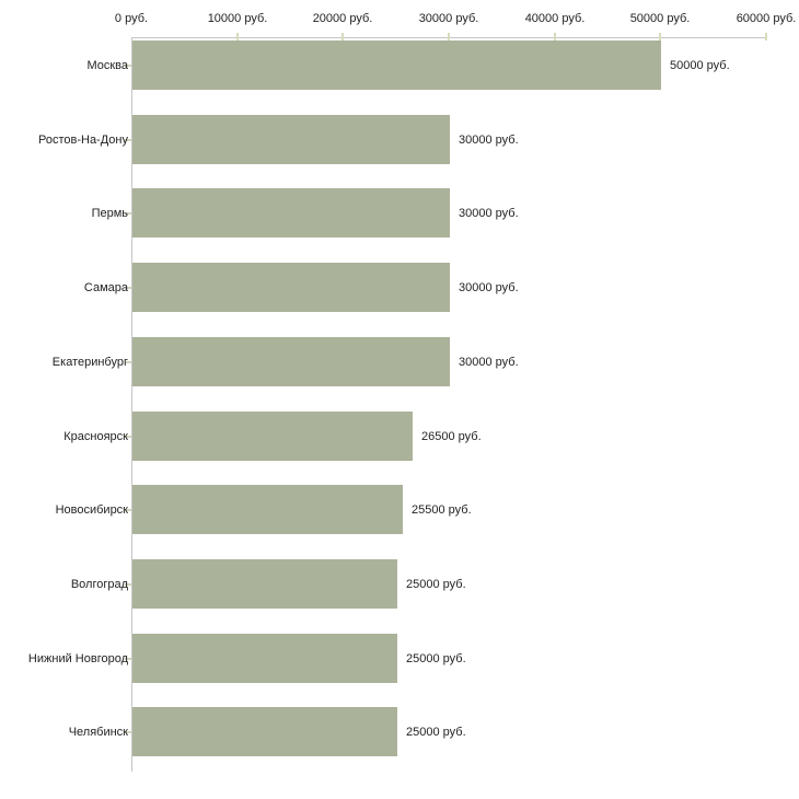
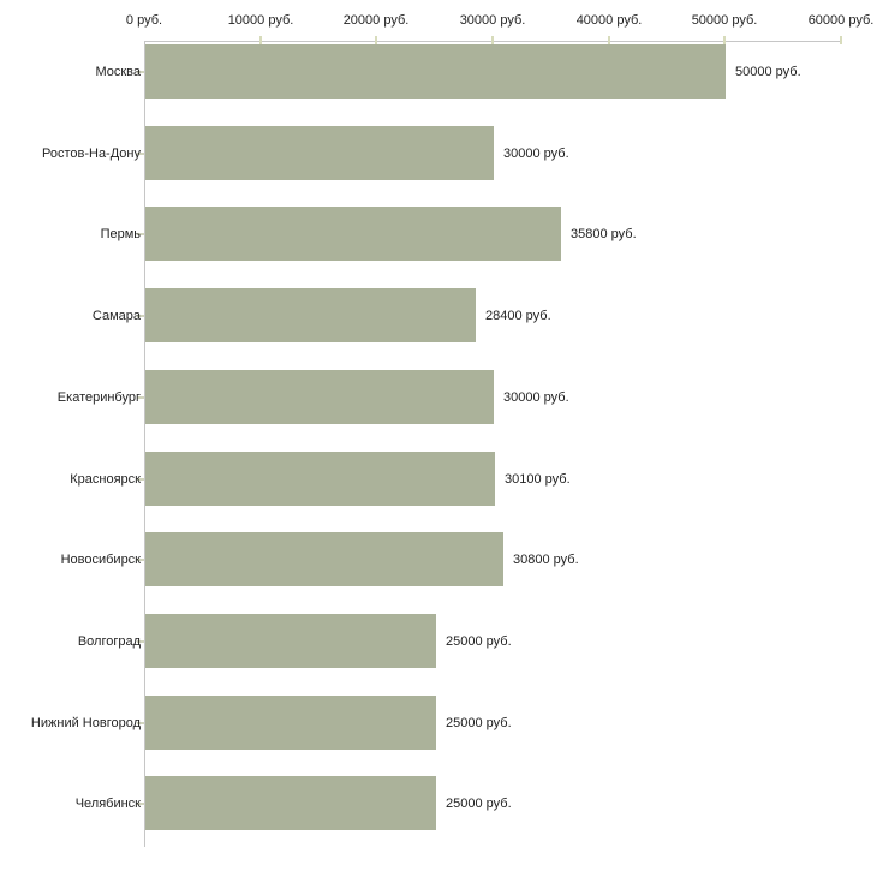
Пермь: 30000 -> 35800
Самара: 30000 -> 28400
Красноярск: 26500 -> 30100
Новосибирск: 25500 -> 30800
